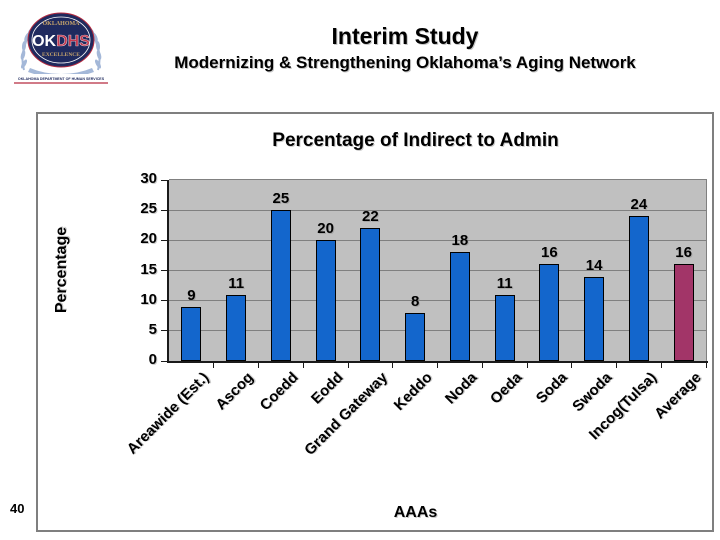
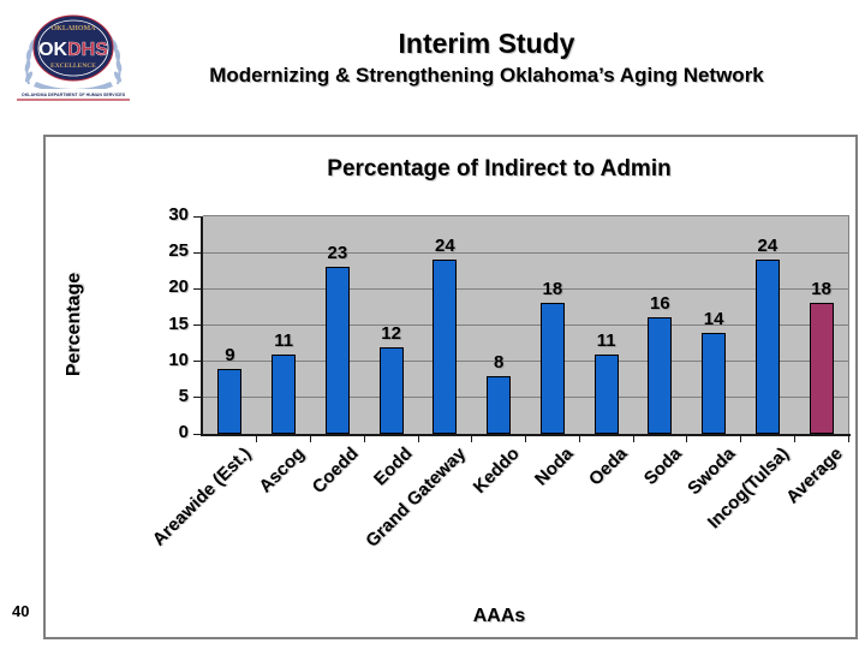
Coedd: 25 -> 23
Eodd: 20 -> 12
Grand Gateway: 22 -> 24
Average: 16 -> 18
